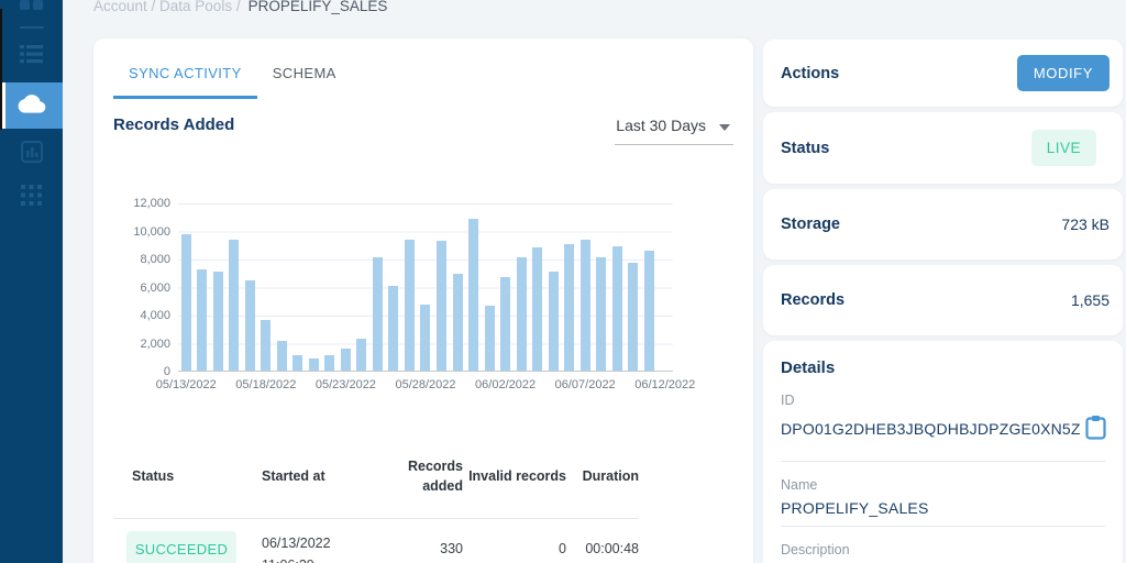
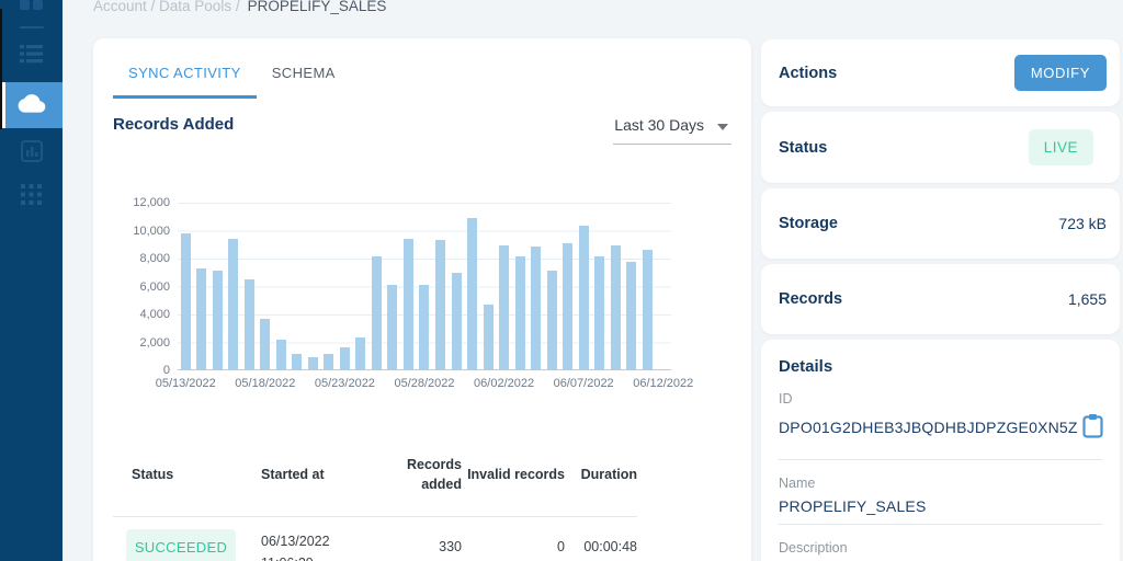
05/28/2022: 4700 -> 6000
06/02/2022: 6700 -> 8800
06/07/2022: 9300 -> 10300
